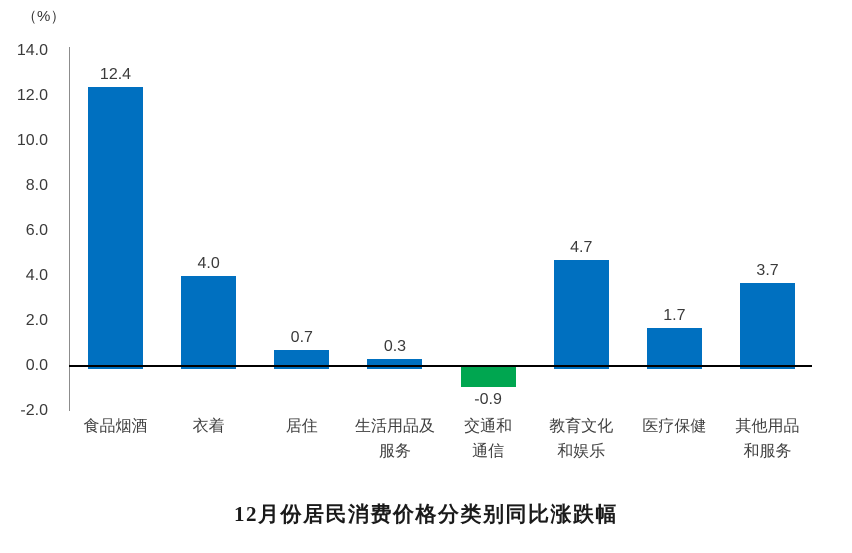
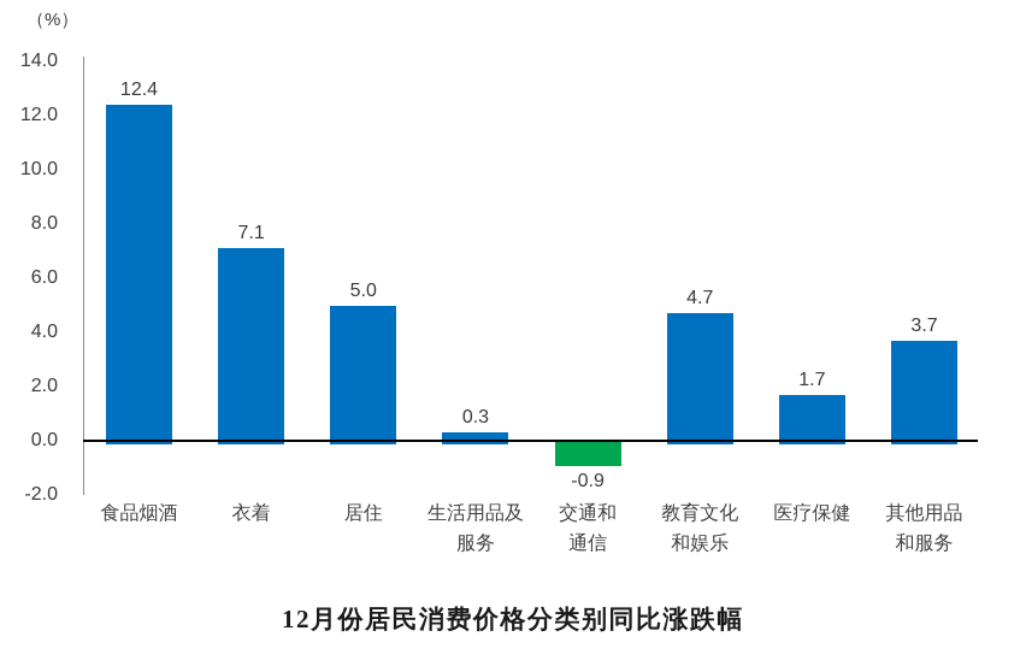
衣着: 4.0 -> 7.1
居住: 0.7 -> 5.0
